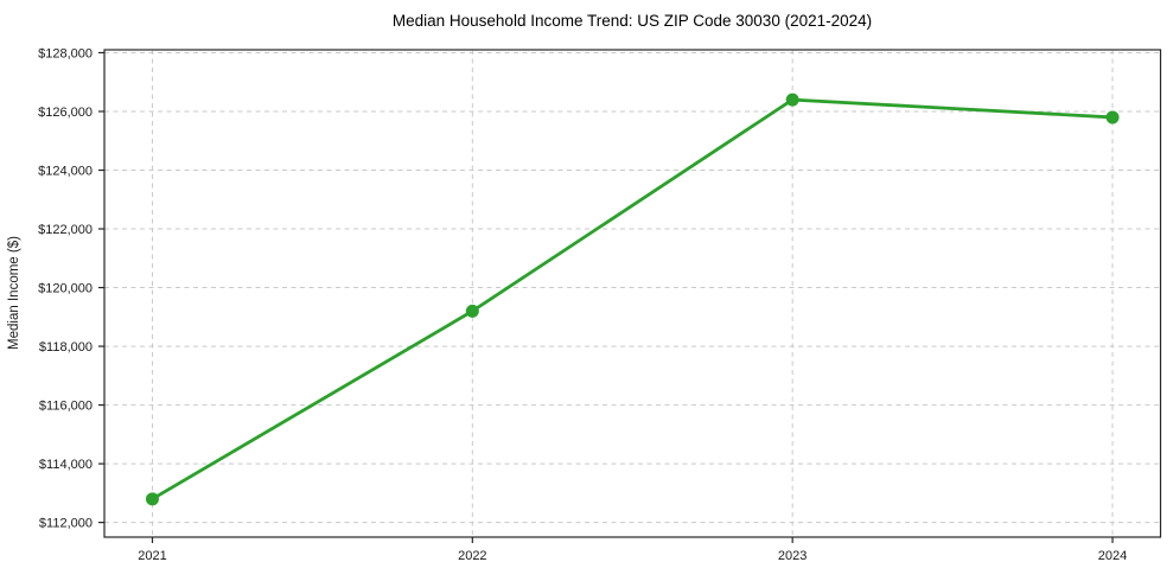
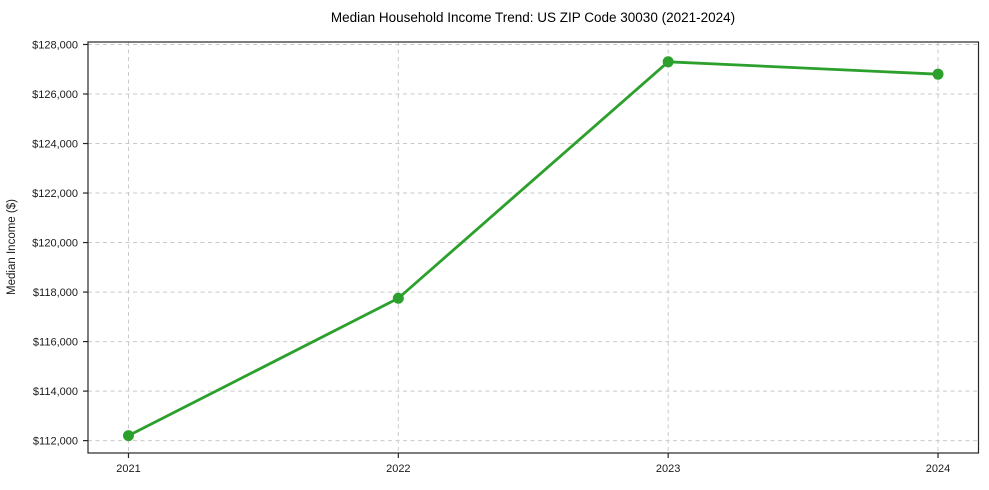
2021: $112800 -> $112200
2022: $119200 -> $117800
2023: $126400 -> $127300
2024: $125800 -> $126800
